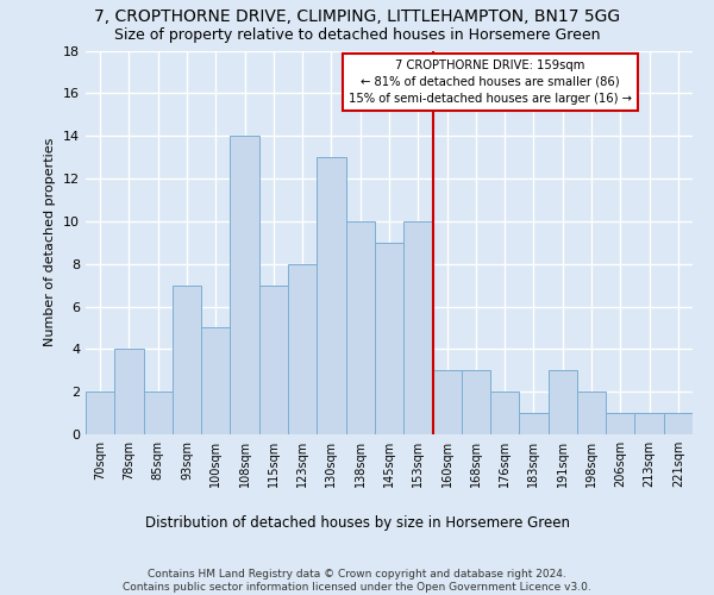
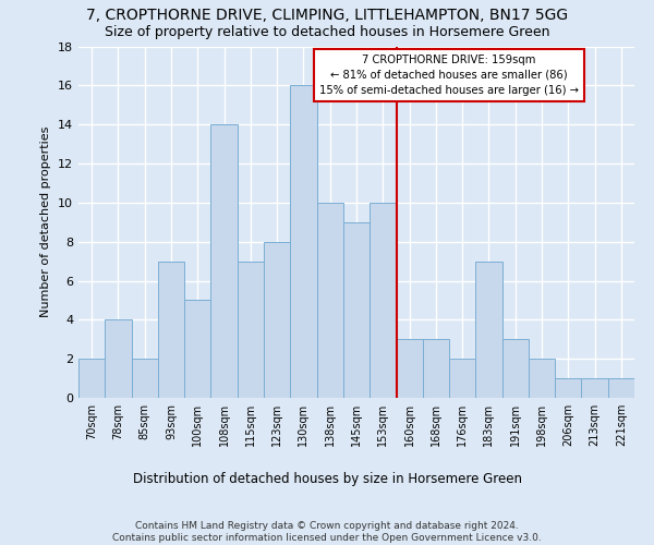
130sqm: 13 -> 16
183sqm: 1 -> 7
